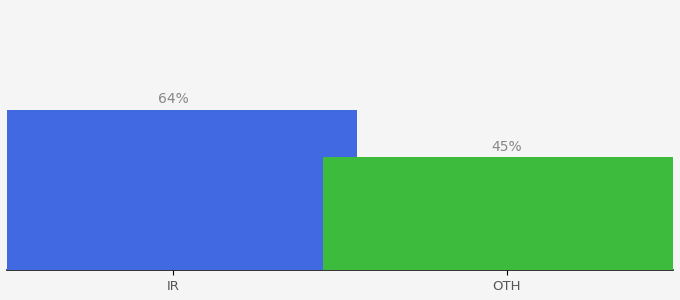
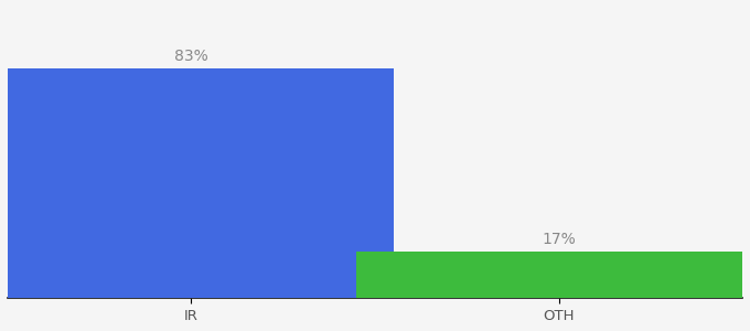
IR: 64% -> 83%
OTH: 45% -> 17%
